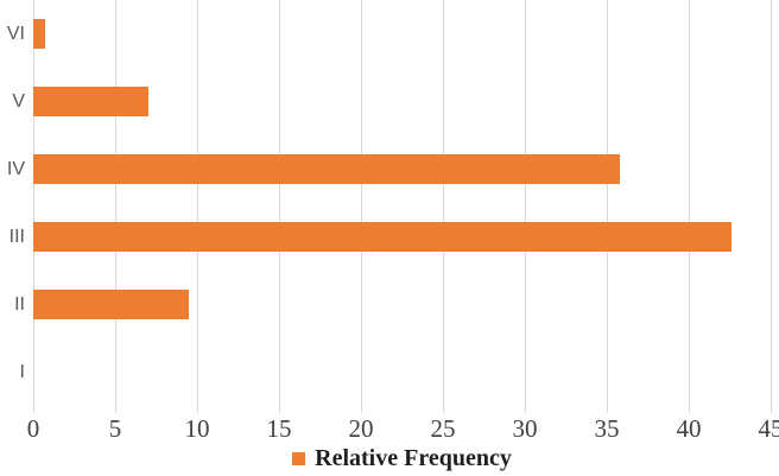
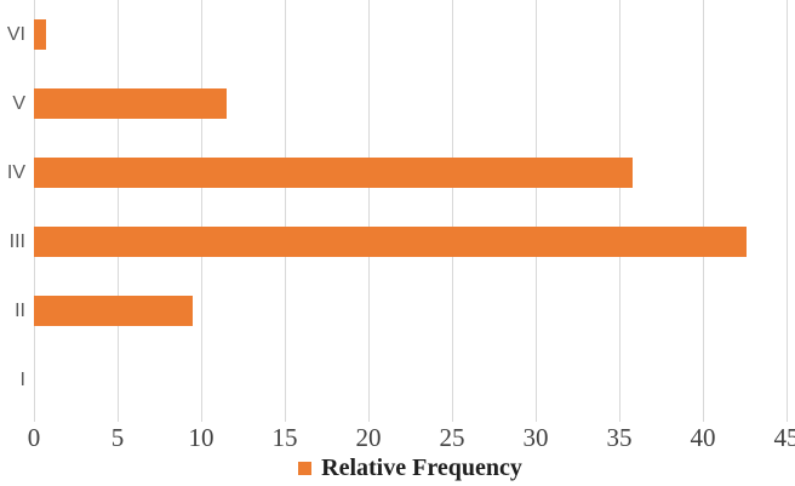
V: 7.0 -> 11.5
